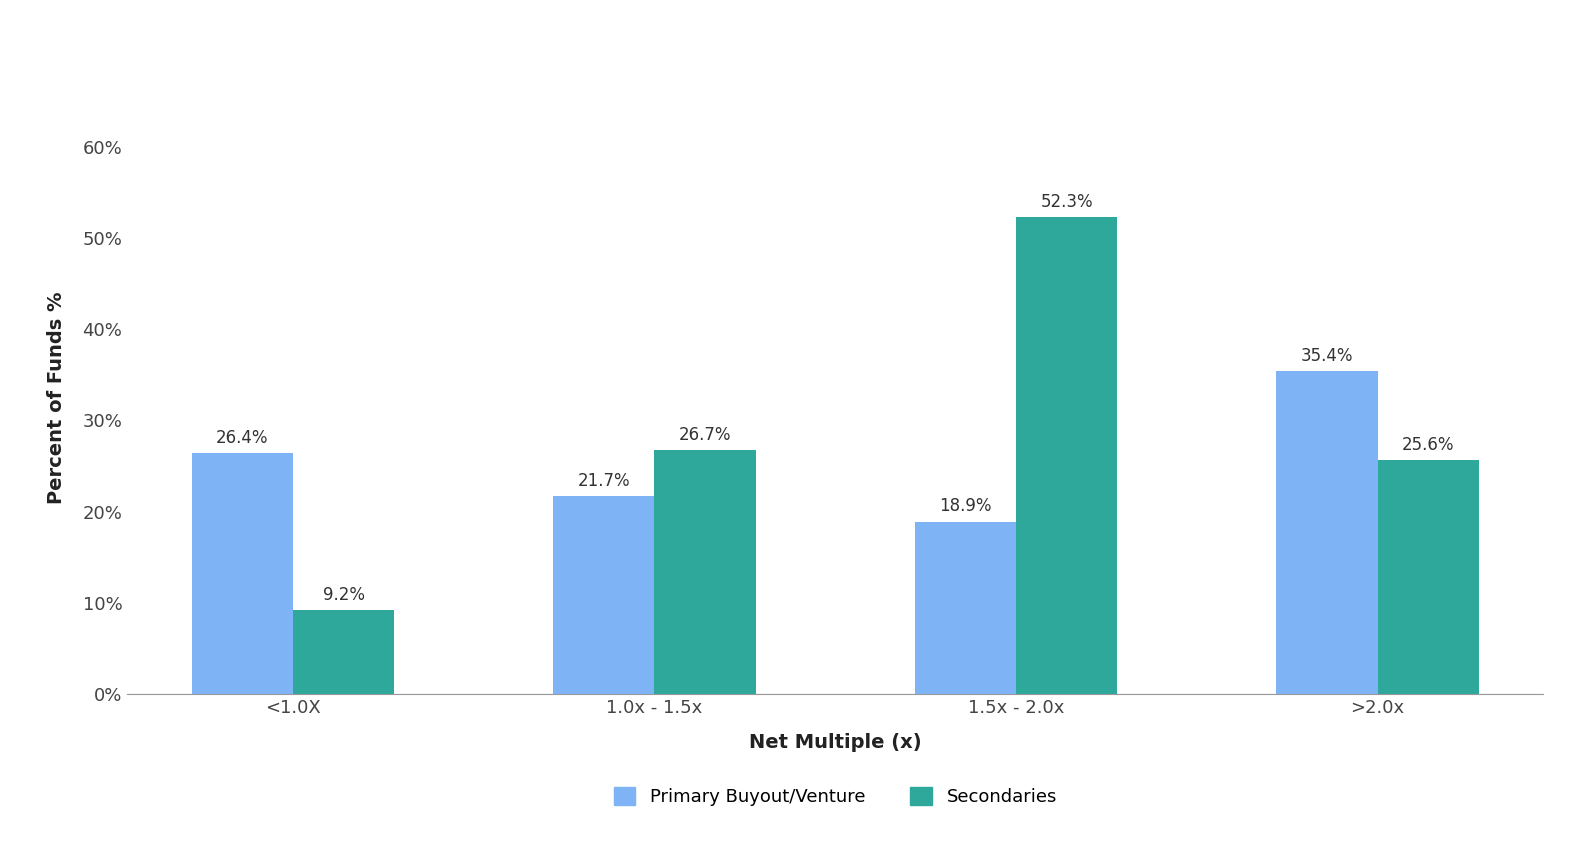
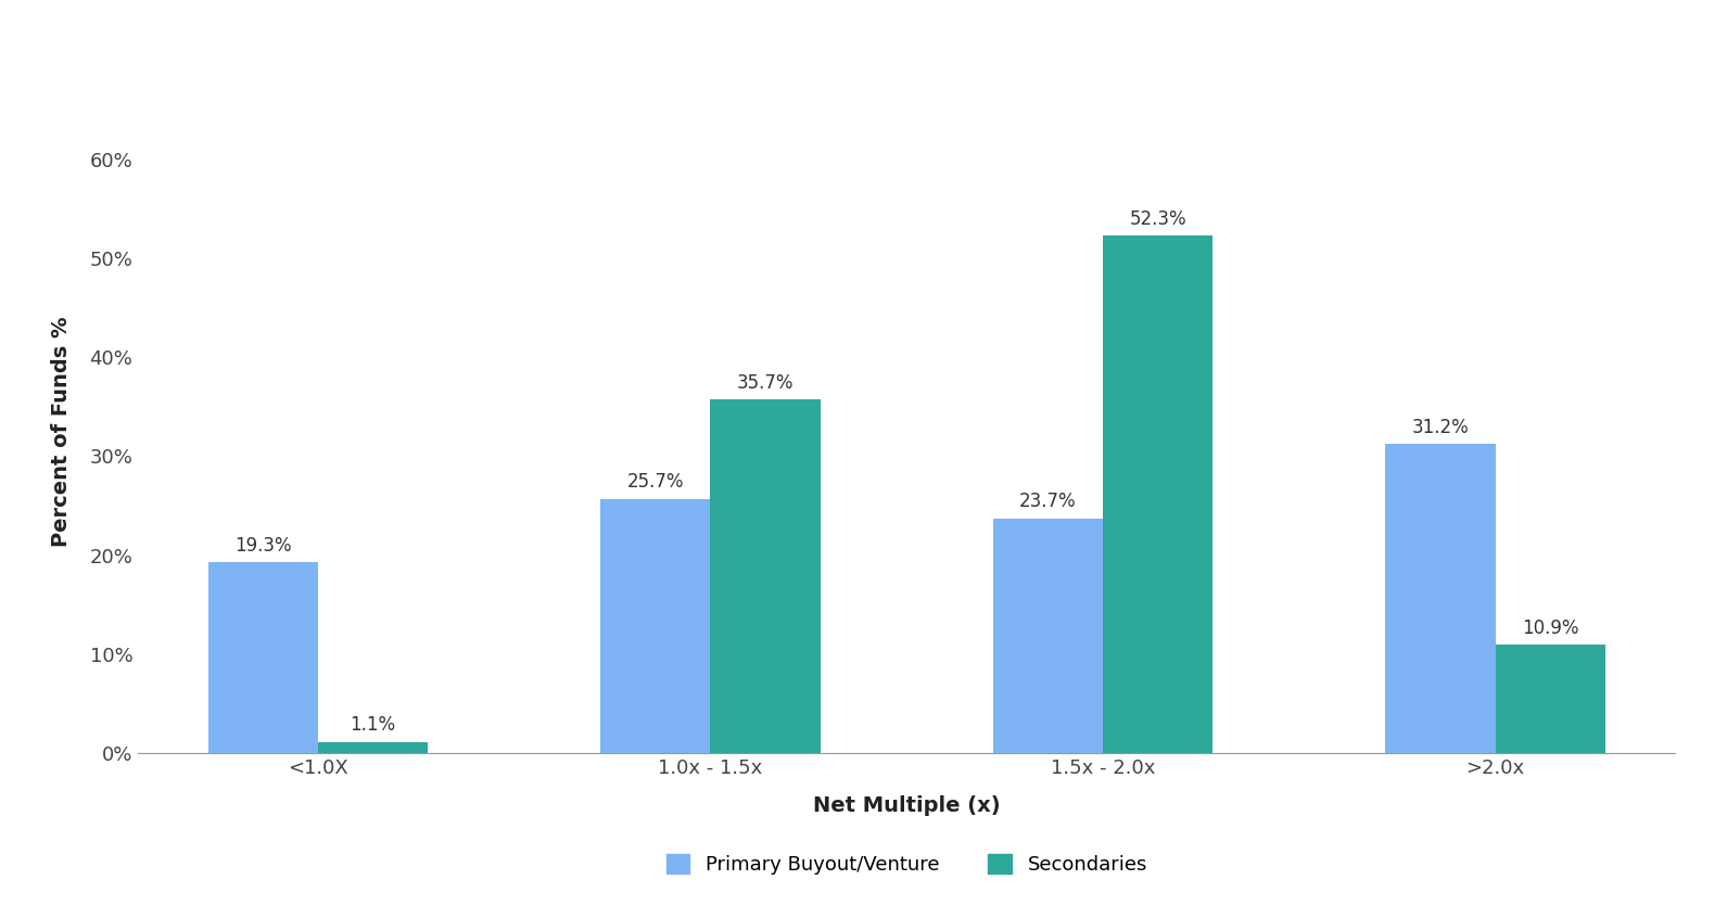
Primary Buyout/Venture/<1.0X: 26.4% -> 19.3%
Secondaries/<1.0X: 9.2% -> 1.1%
Primary Buyout/Venture/1.0x - 1.5x: 21.7% -> 25.7%
Secondaries/1.0x - 1.5x: 26.7% -> 35.7%
Primary Buyout/Venture/1.5x - 2.0x: 18.9% -> 23.7%
Primary Buyout/Venture/>2.0x: 35.4% -> 31.2%
Secondaries/>2.0x: 25.6% -> 10.9%
